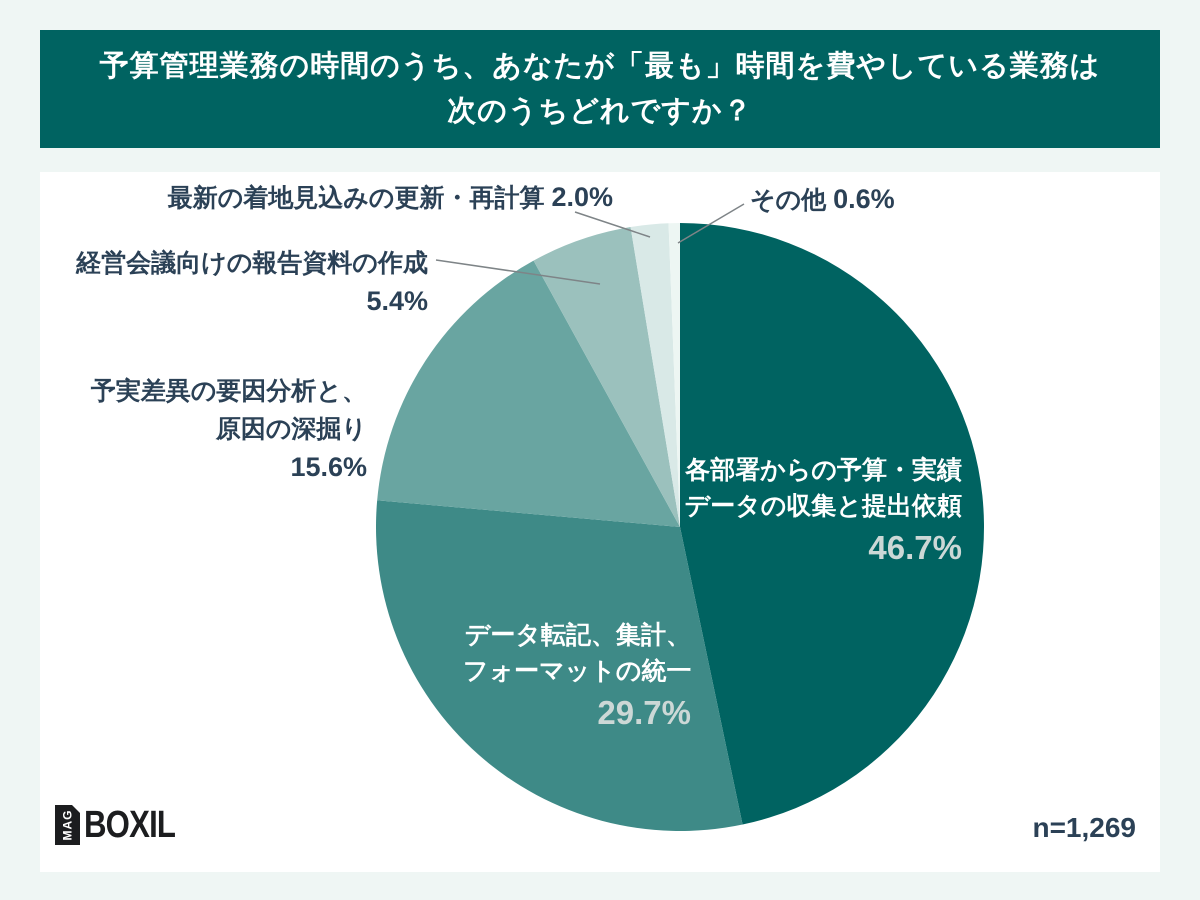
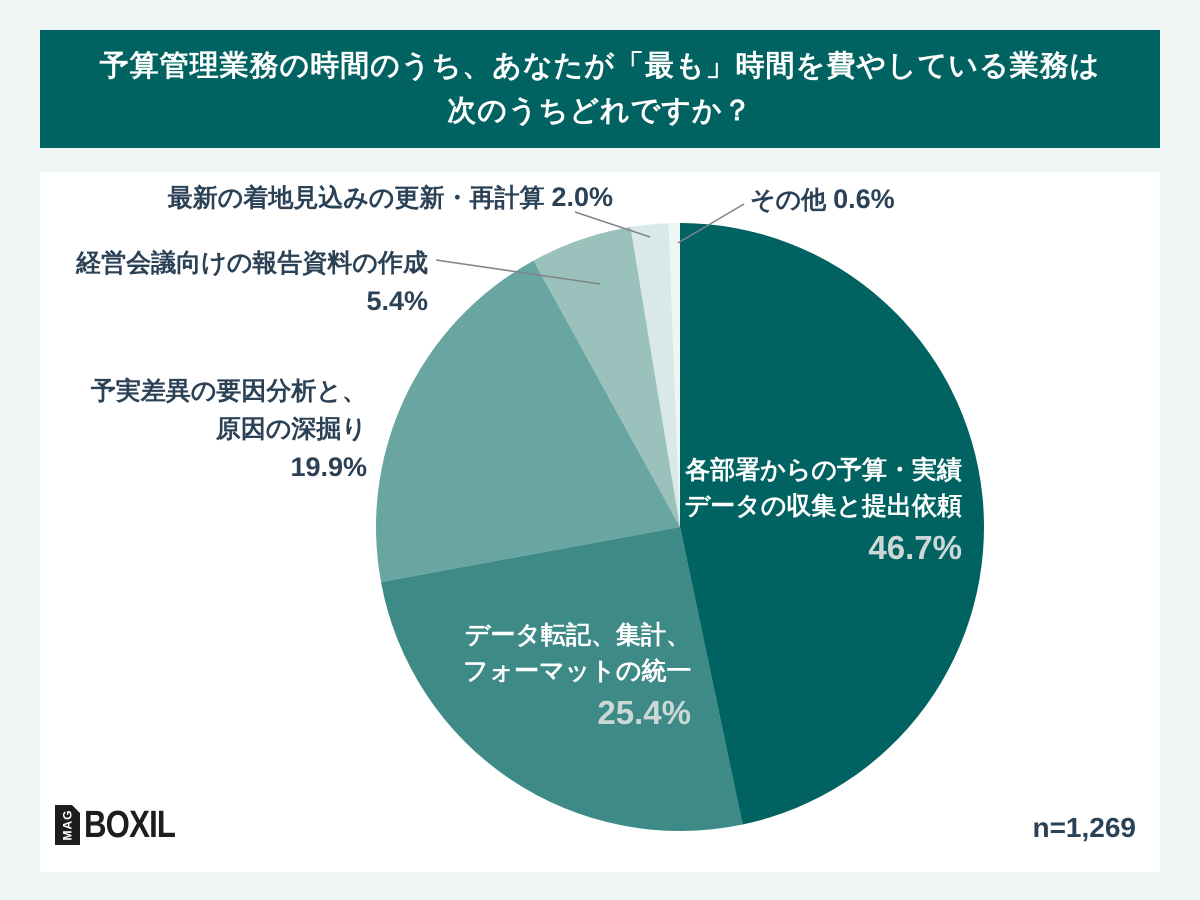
データ転記、集計、フォーマットの統一: 29.7% -> 25.4%
予実差異の要因分析と、原因の深掘り: 15.6% -> 19.9%
